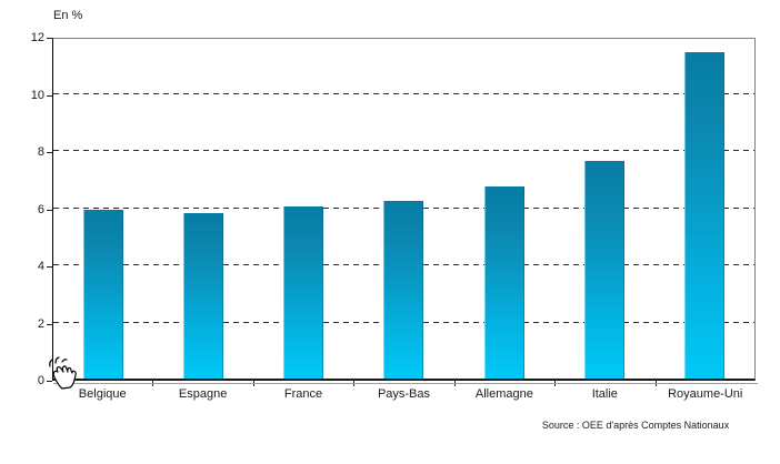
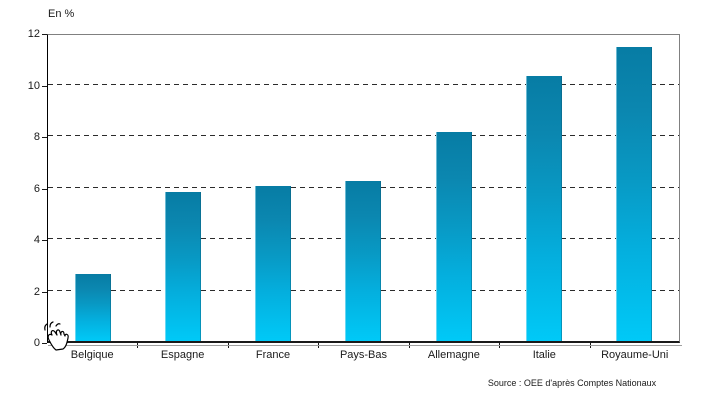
Belgique: 5.9 -> 2.6
Allemagne: 6.7 -> 8.1
Italie: 7.6 -> 10.3
